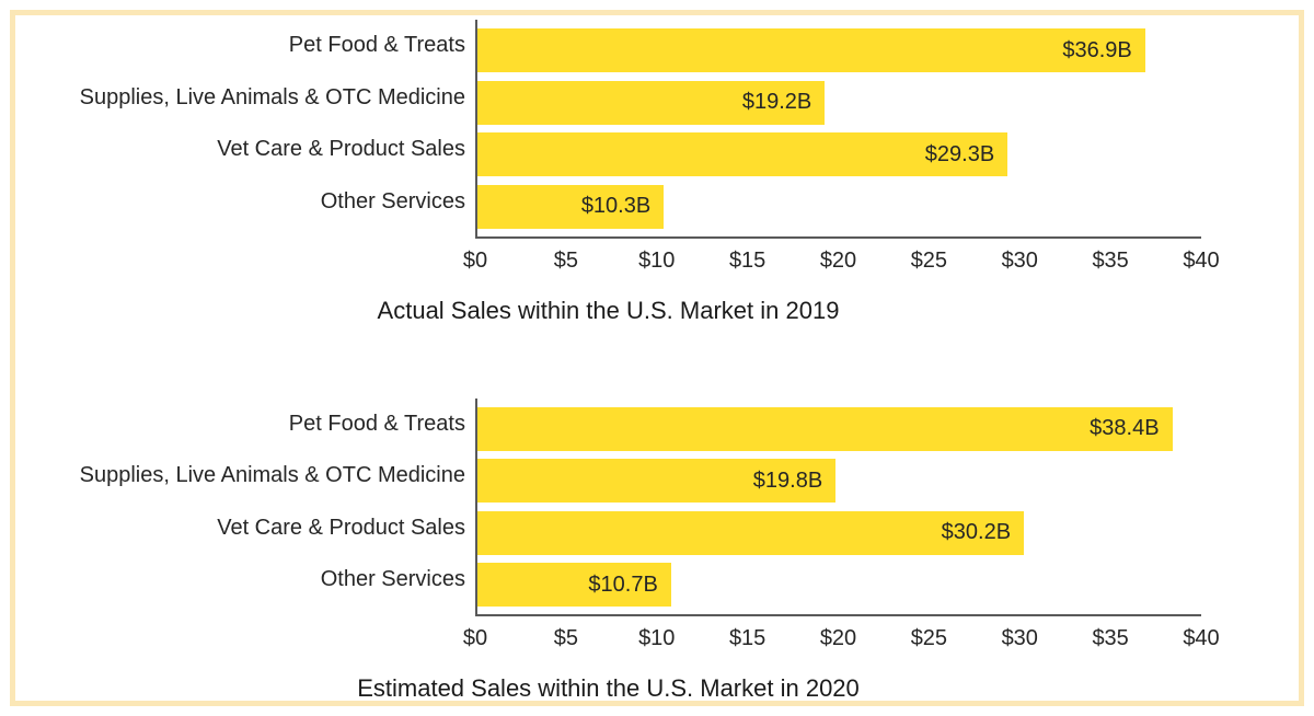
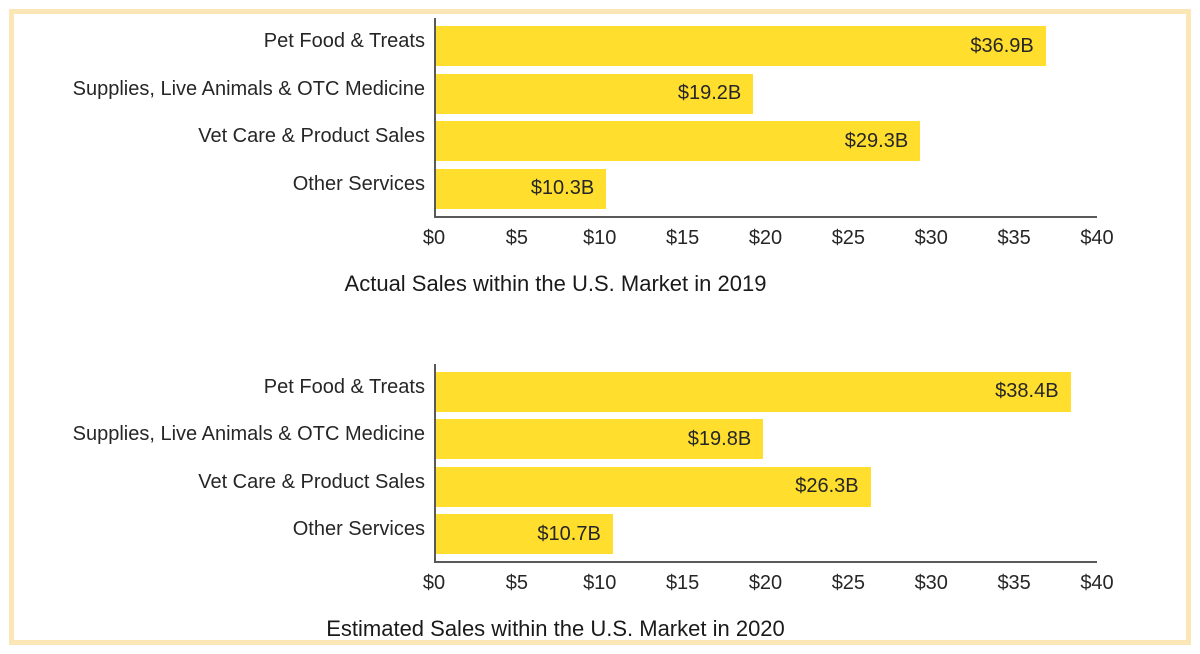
Estimated Sales within the U.S. Market in 2020/Vet Care & Product Sales: $30.2B -> $26.3B
